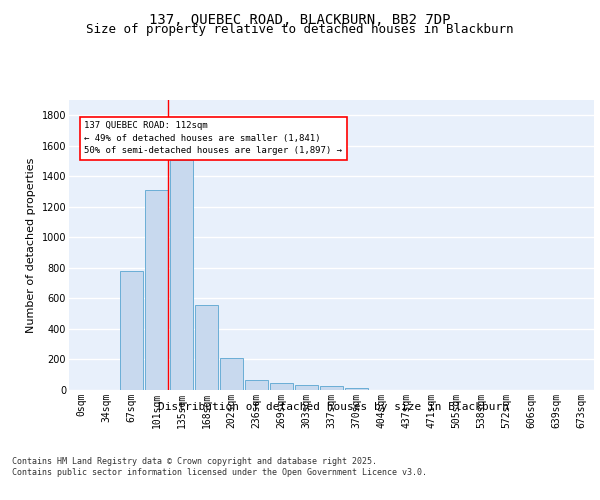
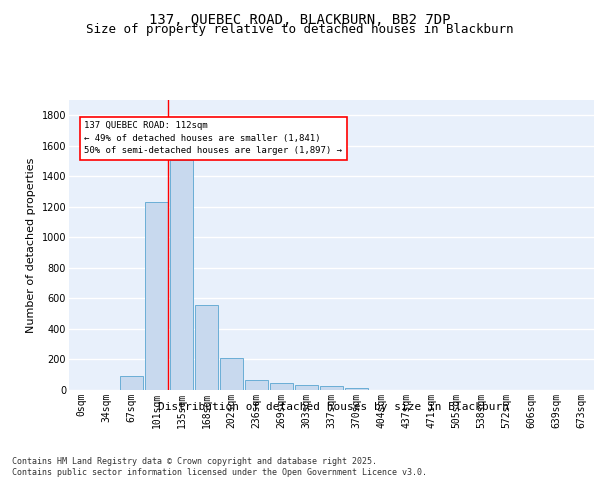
67sqm: 780 -> 90
101sqm: 1310 -> 1230
